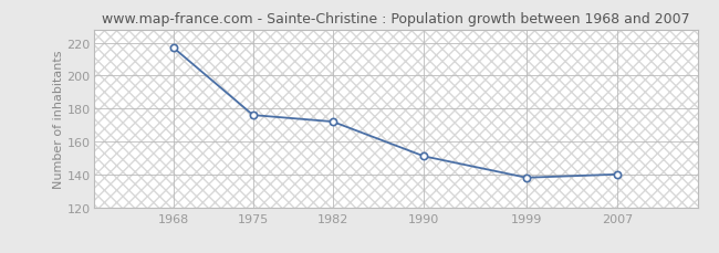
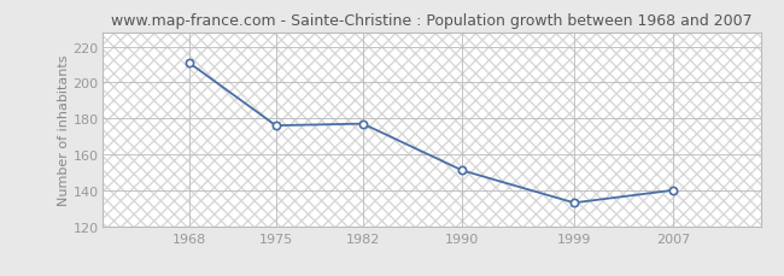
1968: 217 -> 211
1982: 172 -> 177
1999: 138 -> 133
